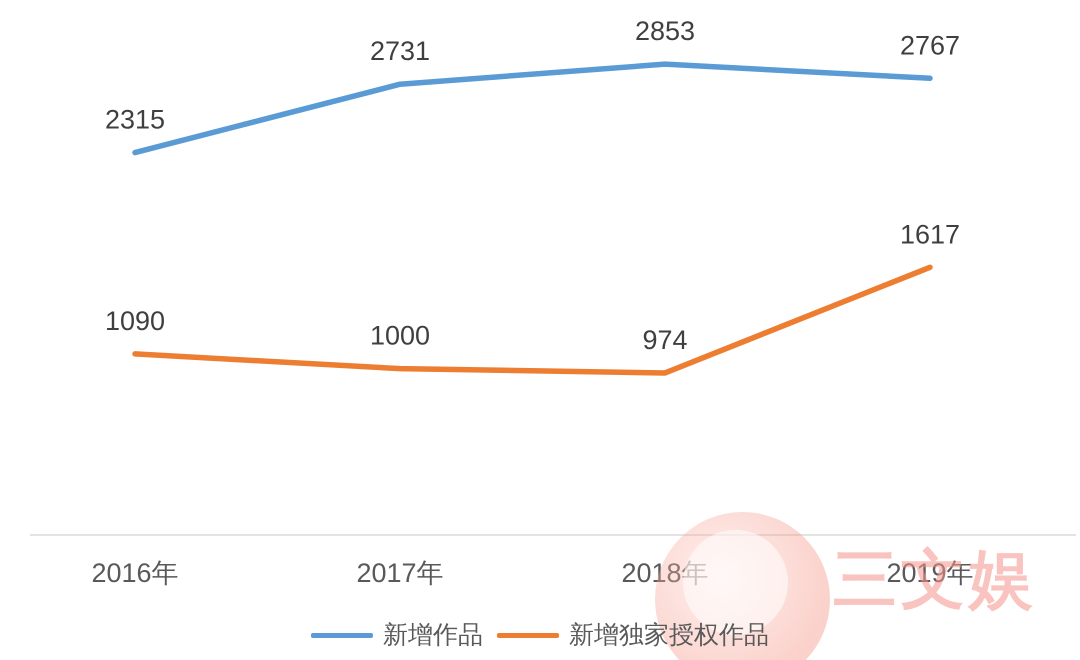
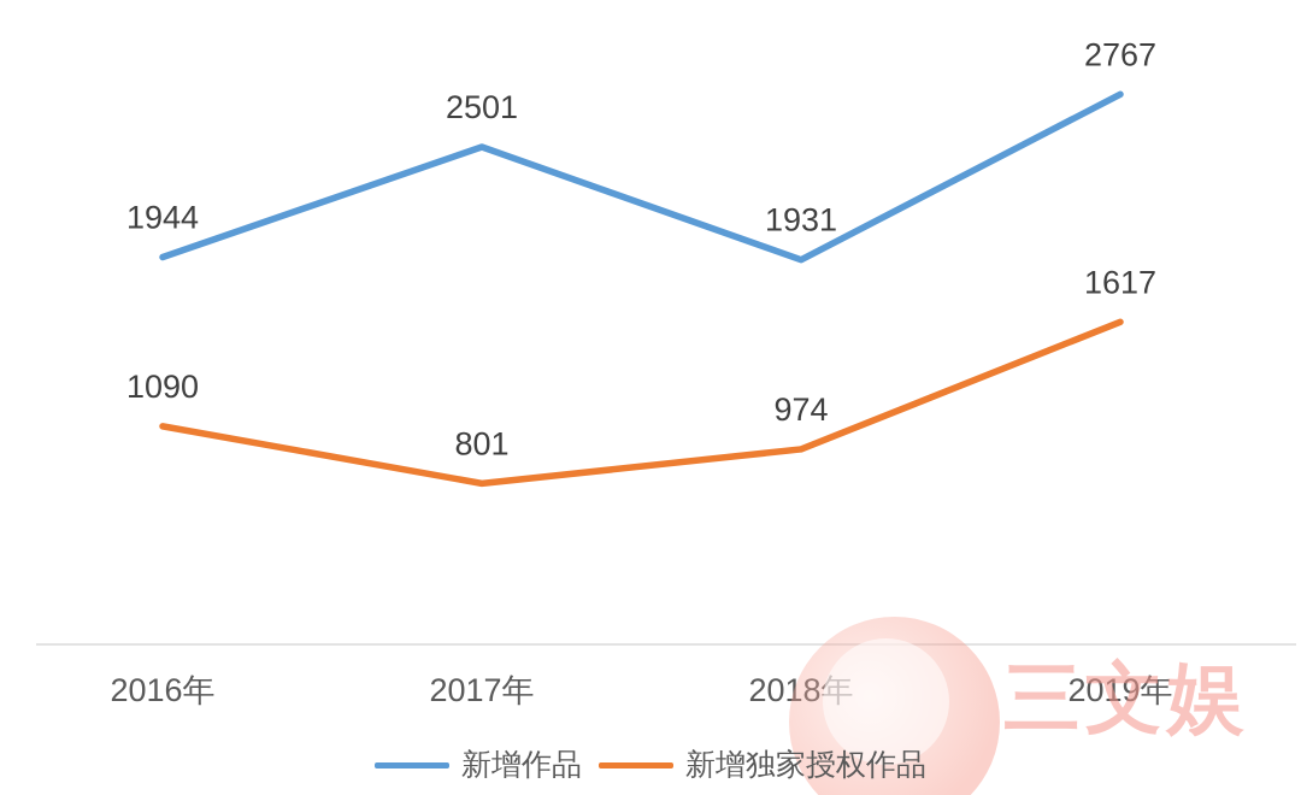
新增作品/2016年: 2315 -> 1944
新增作品/2017年: 2731 -> 2501
新增独家授权作品/2017年: 1000 -> 801
新增作品/2018年: 2853 -> 1931
